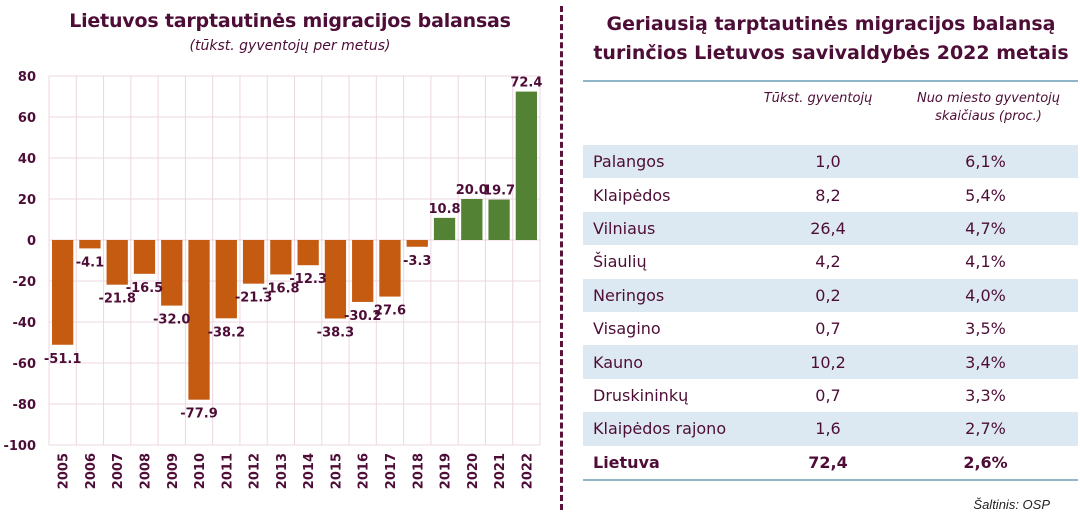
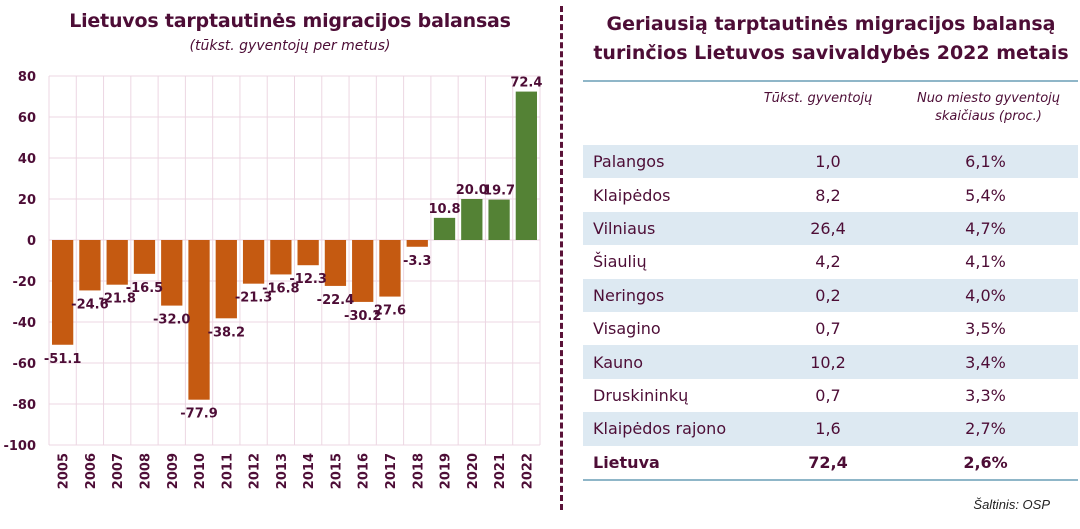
2006: -4.1 -> -24.6
2015: -38.3 -> -22.4
